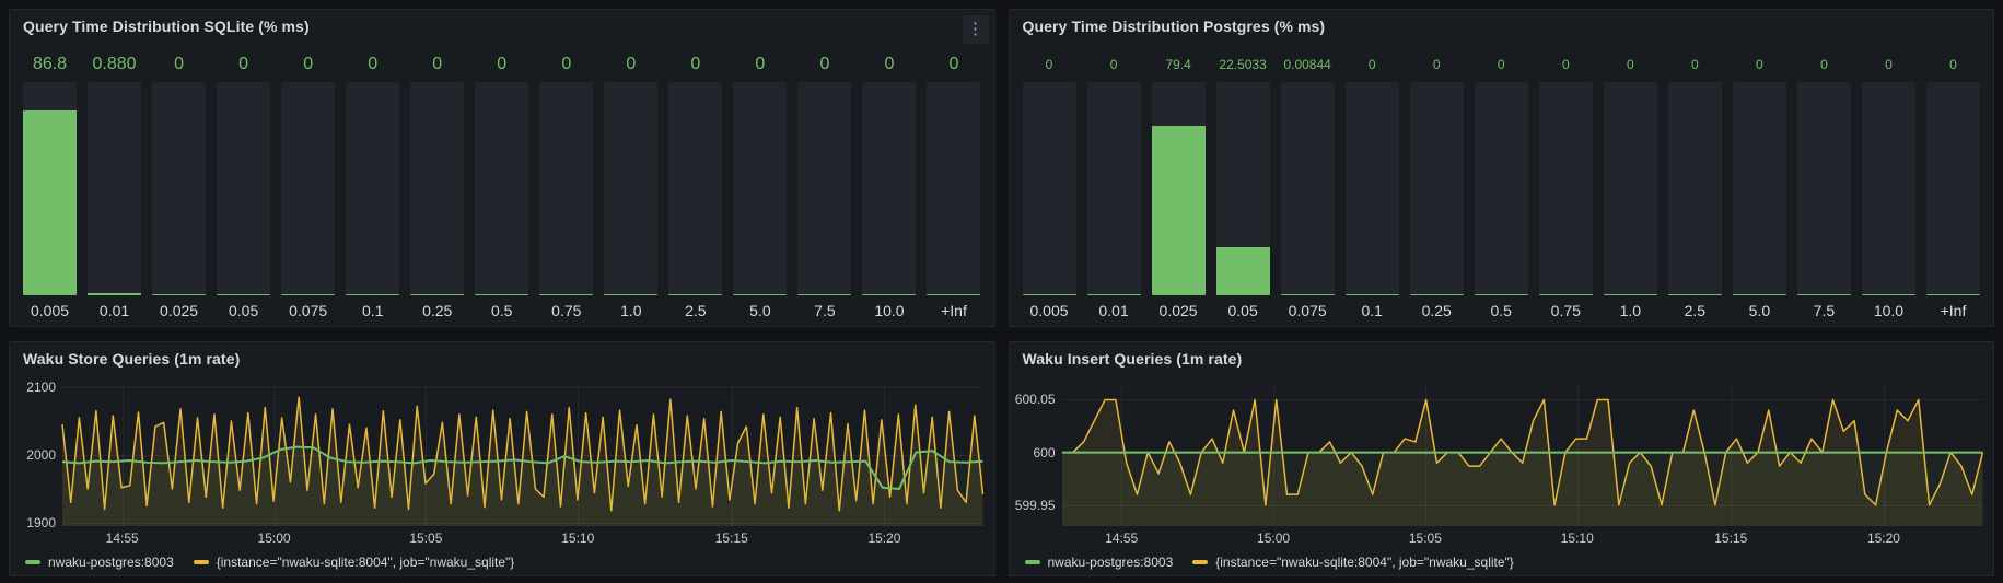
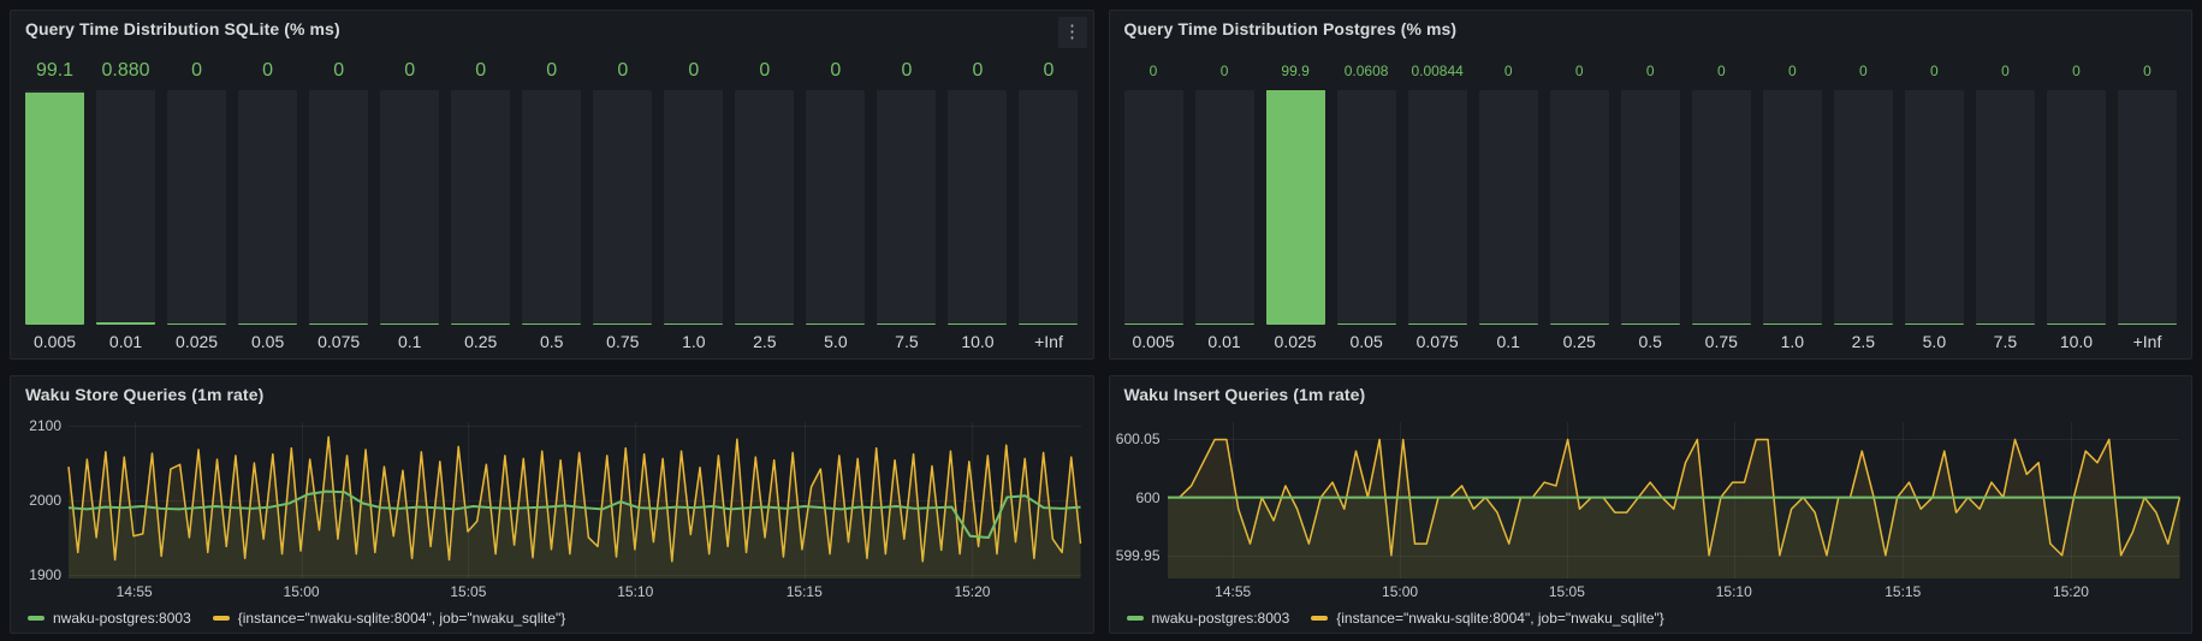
Query Time Distribution SQLite (% ms)/0.005: 86.8 -> 99.1
Query Time Distribution Postgres (% ms)/0.025: 79.4 -> 99.9
Query Time Distribution Postgres (% ms)/0.05: 22.5033 -> 0.0608
